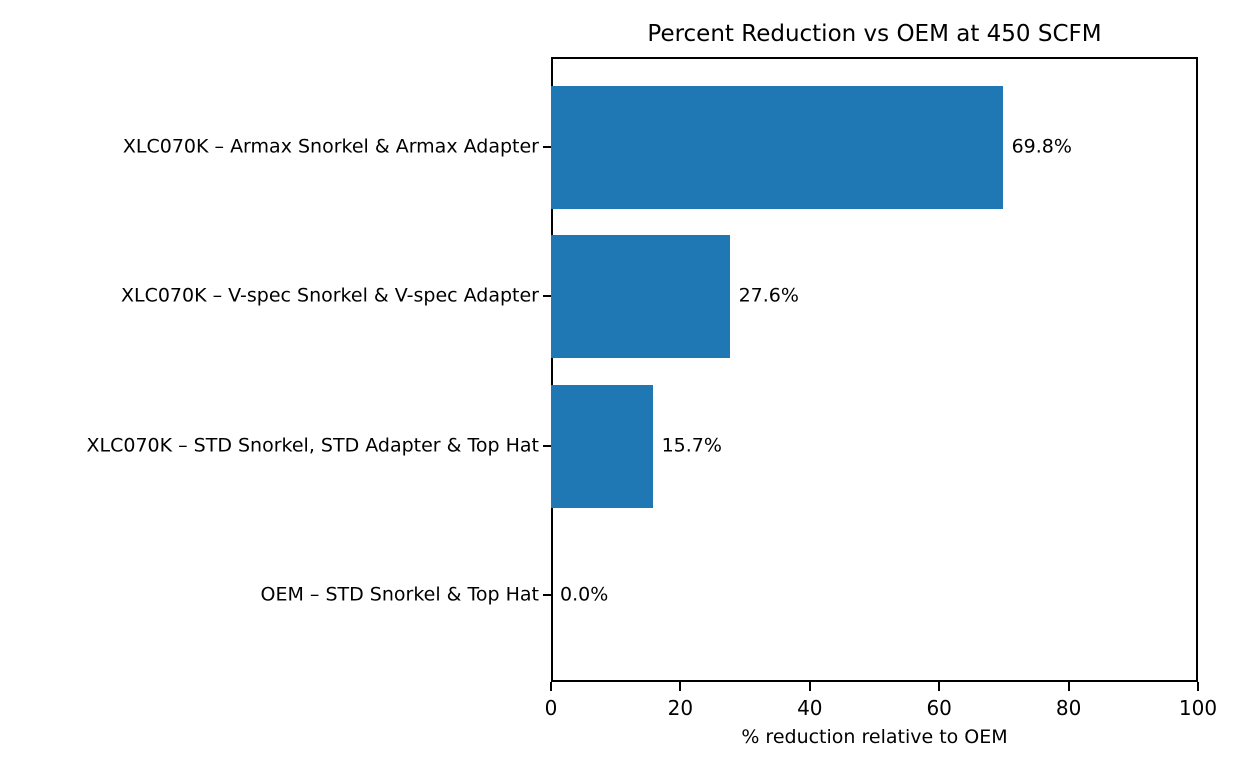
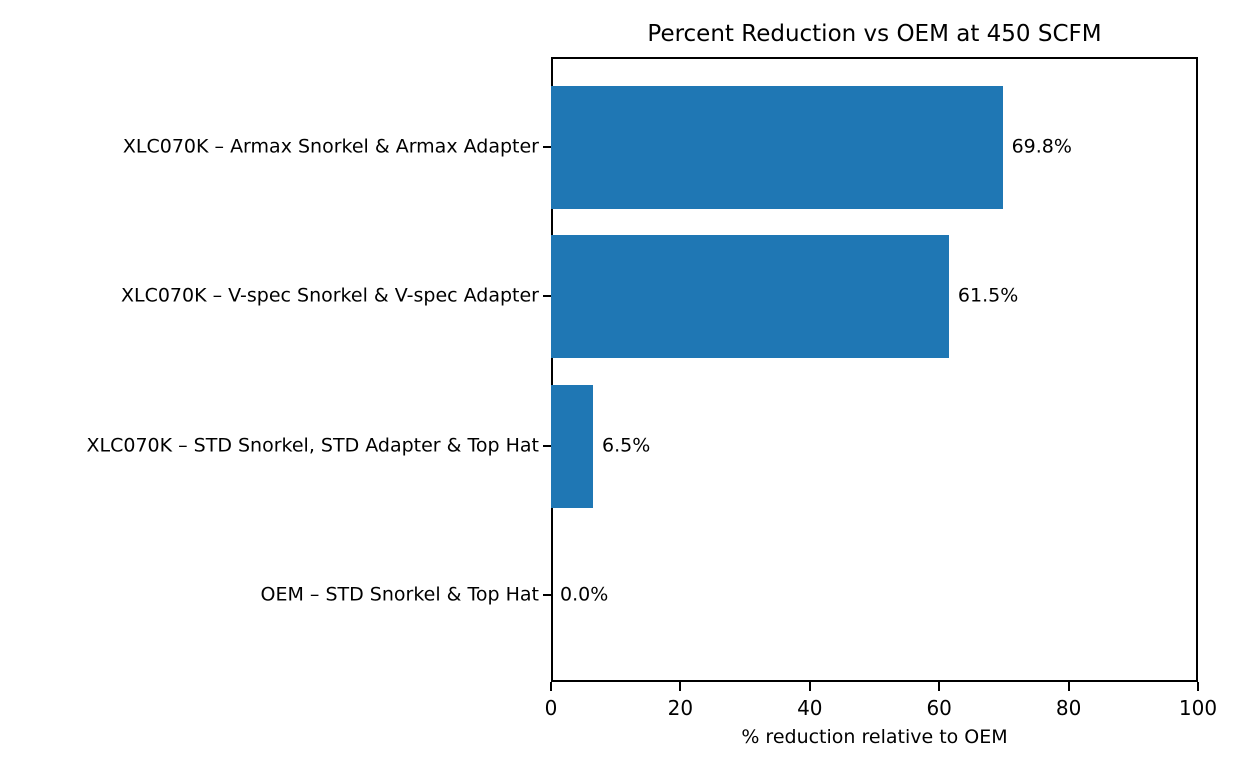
XLC070K – V-spec Snorkel & V-spec Adapter: 27.6% -> 61.5%
XLC070K – STD Snorkel, STD Adapter & Top Hat: 15.7% -> 6.5%
